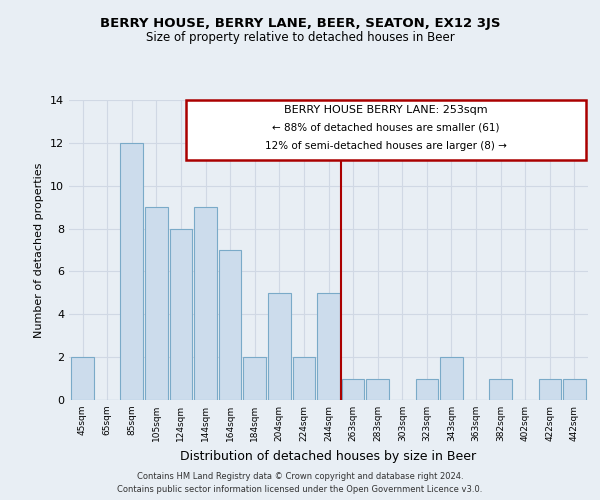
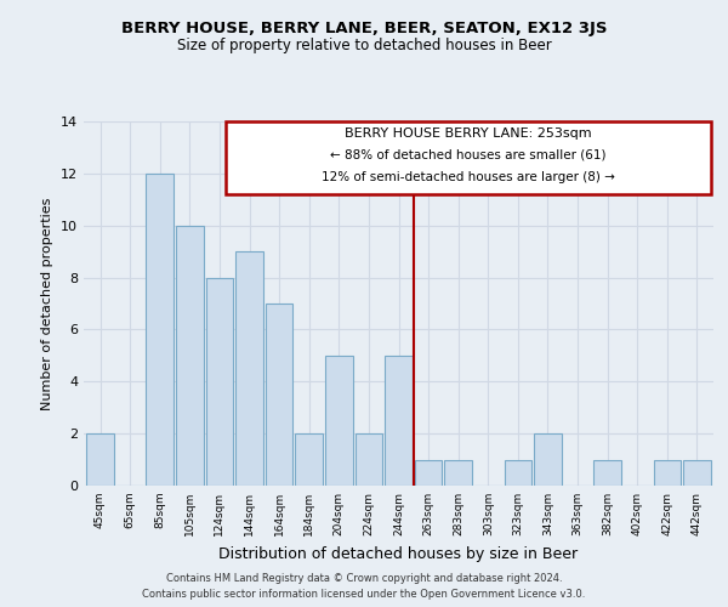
105sqm: 9 -> 10
